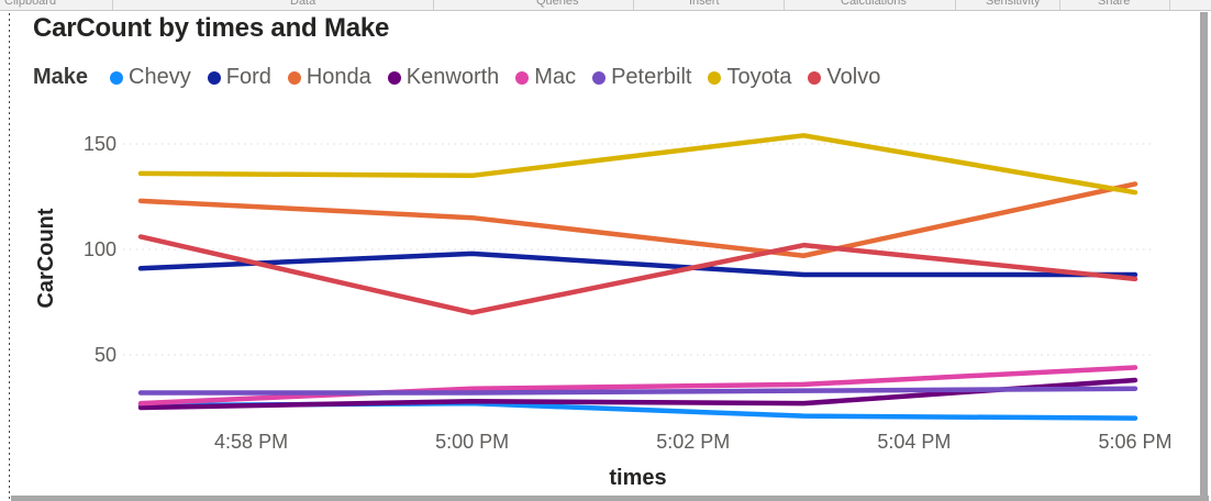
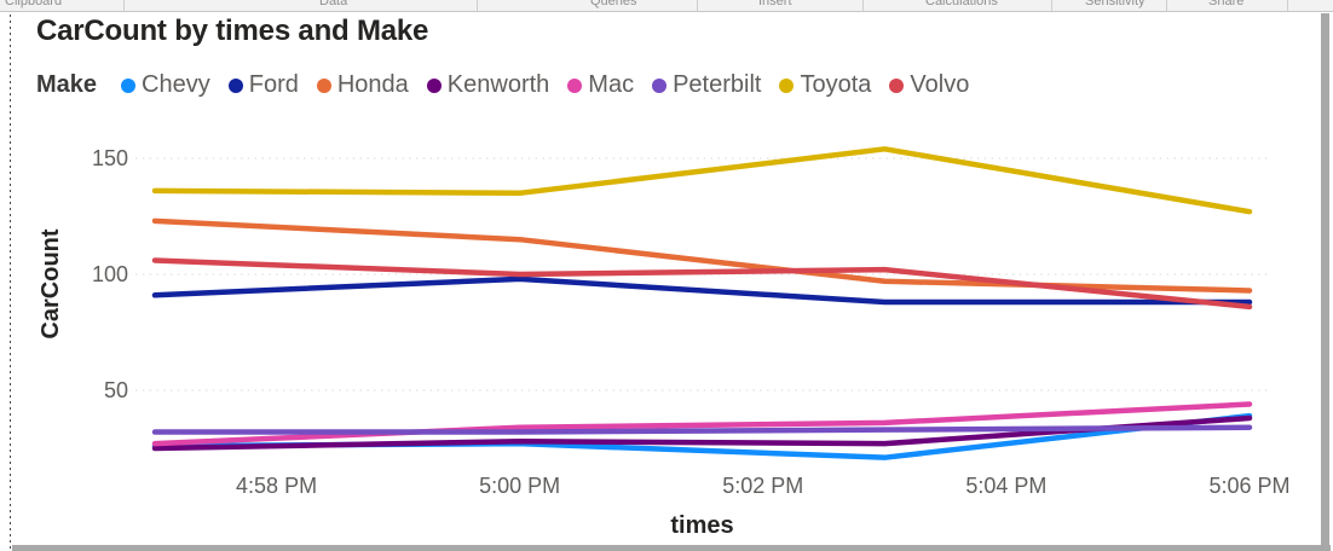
Volvo/5:00 PM: 70 -> 100
Chevy/5:06 PM: 20 -> 39
Honda/5:06 PM: 131 -> 93
